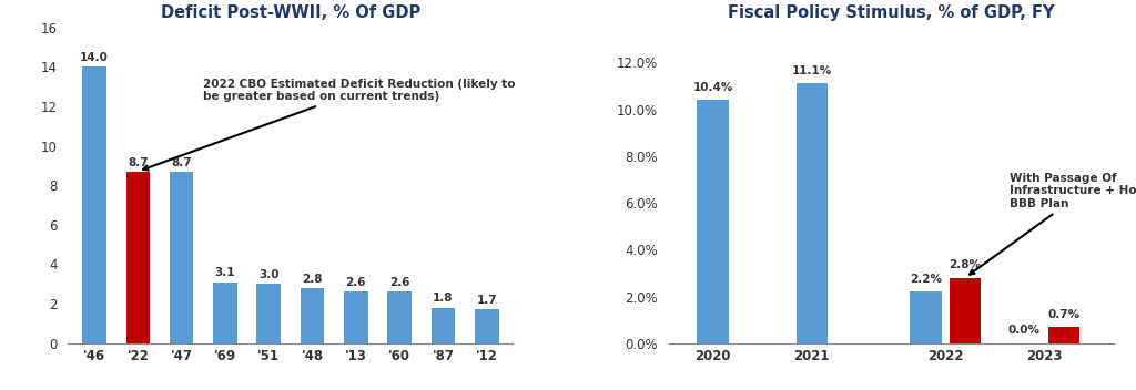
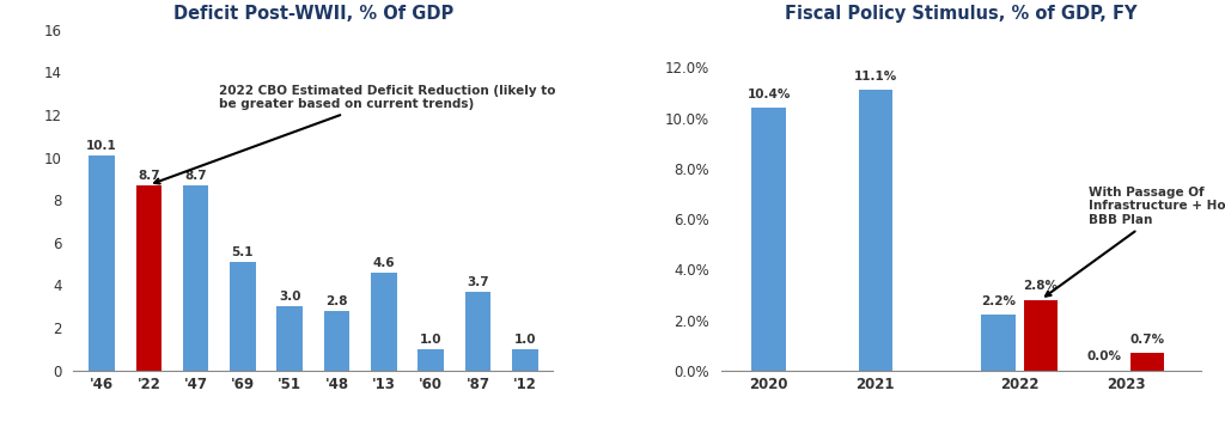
'46: 14.0 -> 10.1
'69: 3.1 -> 5.1
'13: 2.6 -> 4.6
'60: 2.6 -> 1.0
'87: 1.8 -> 3.7
'12: 1.7 -> 1.0
